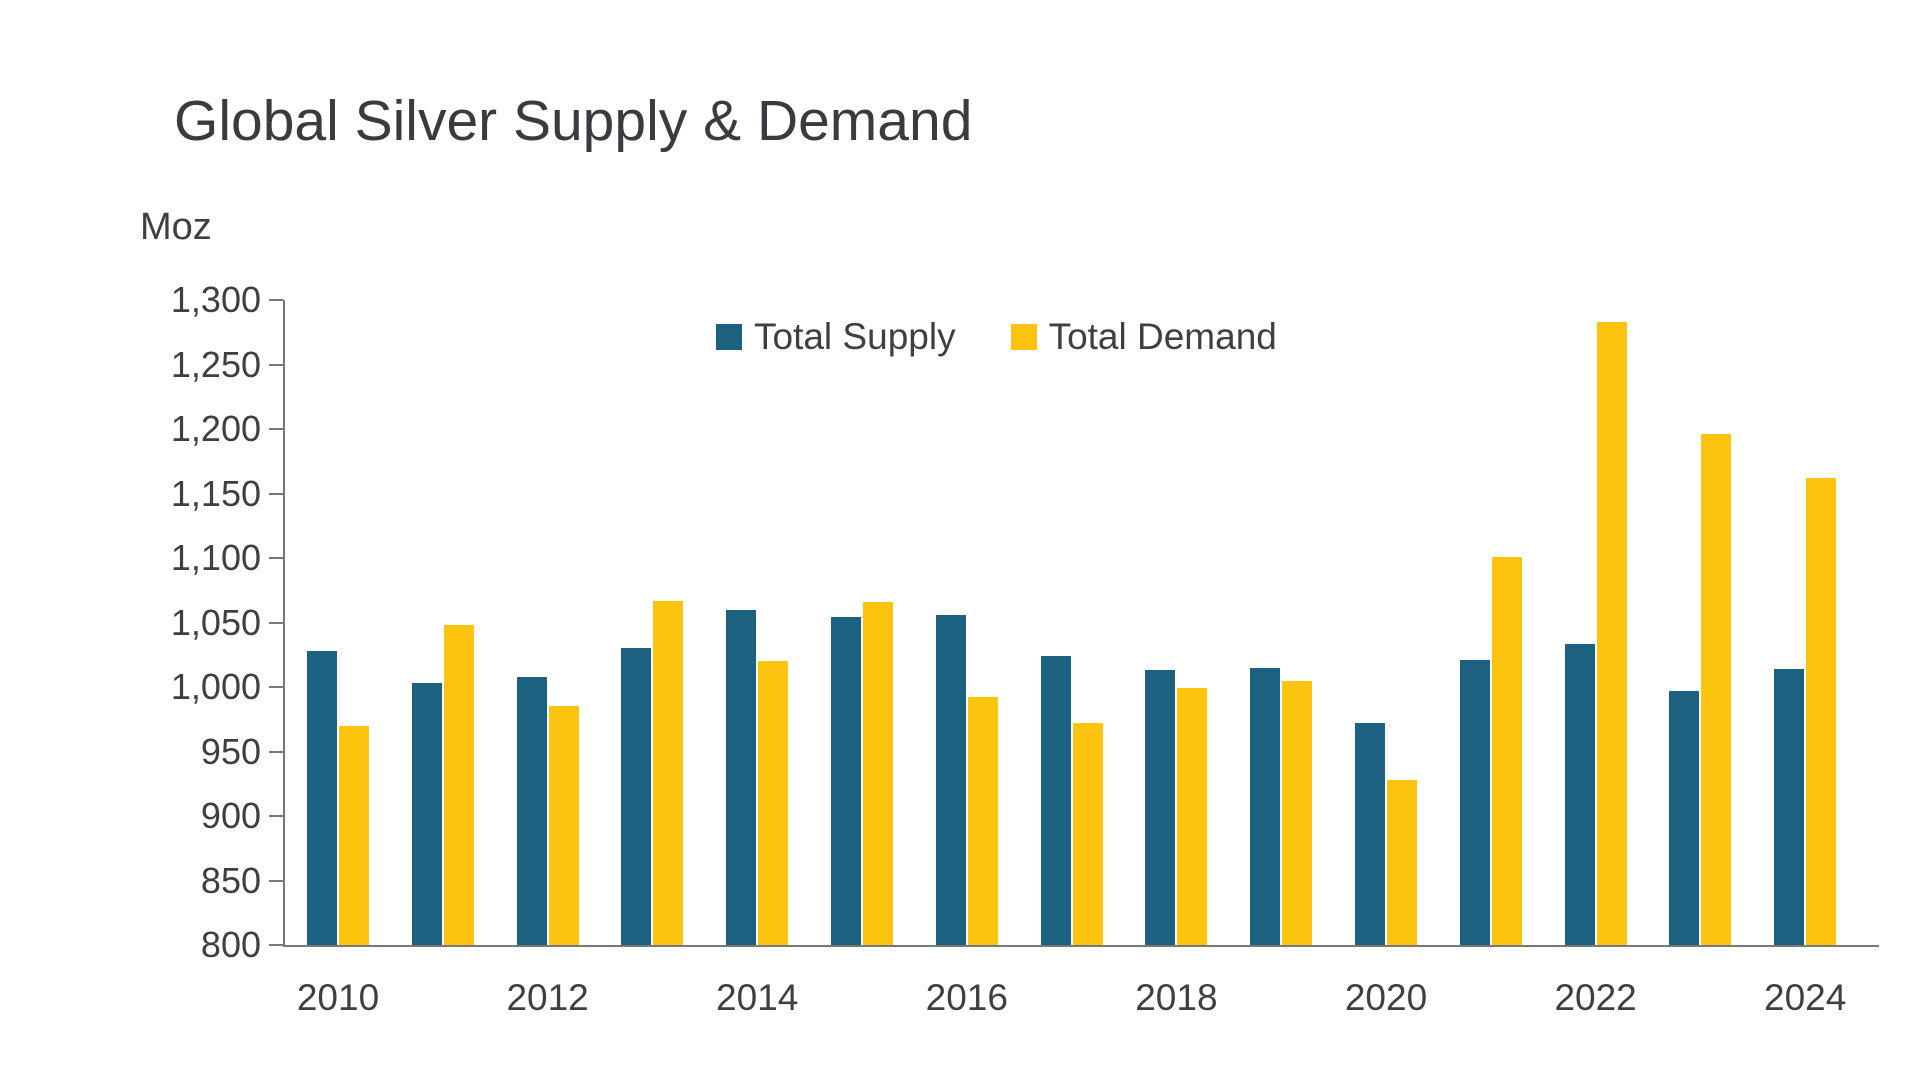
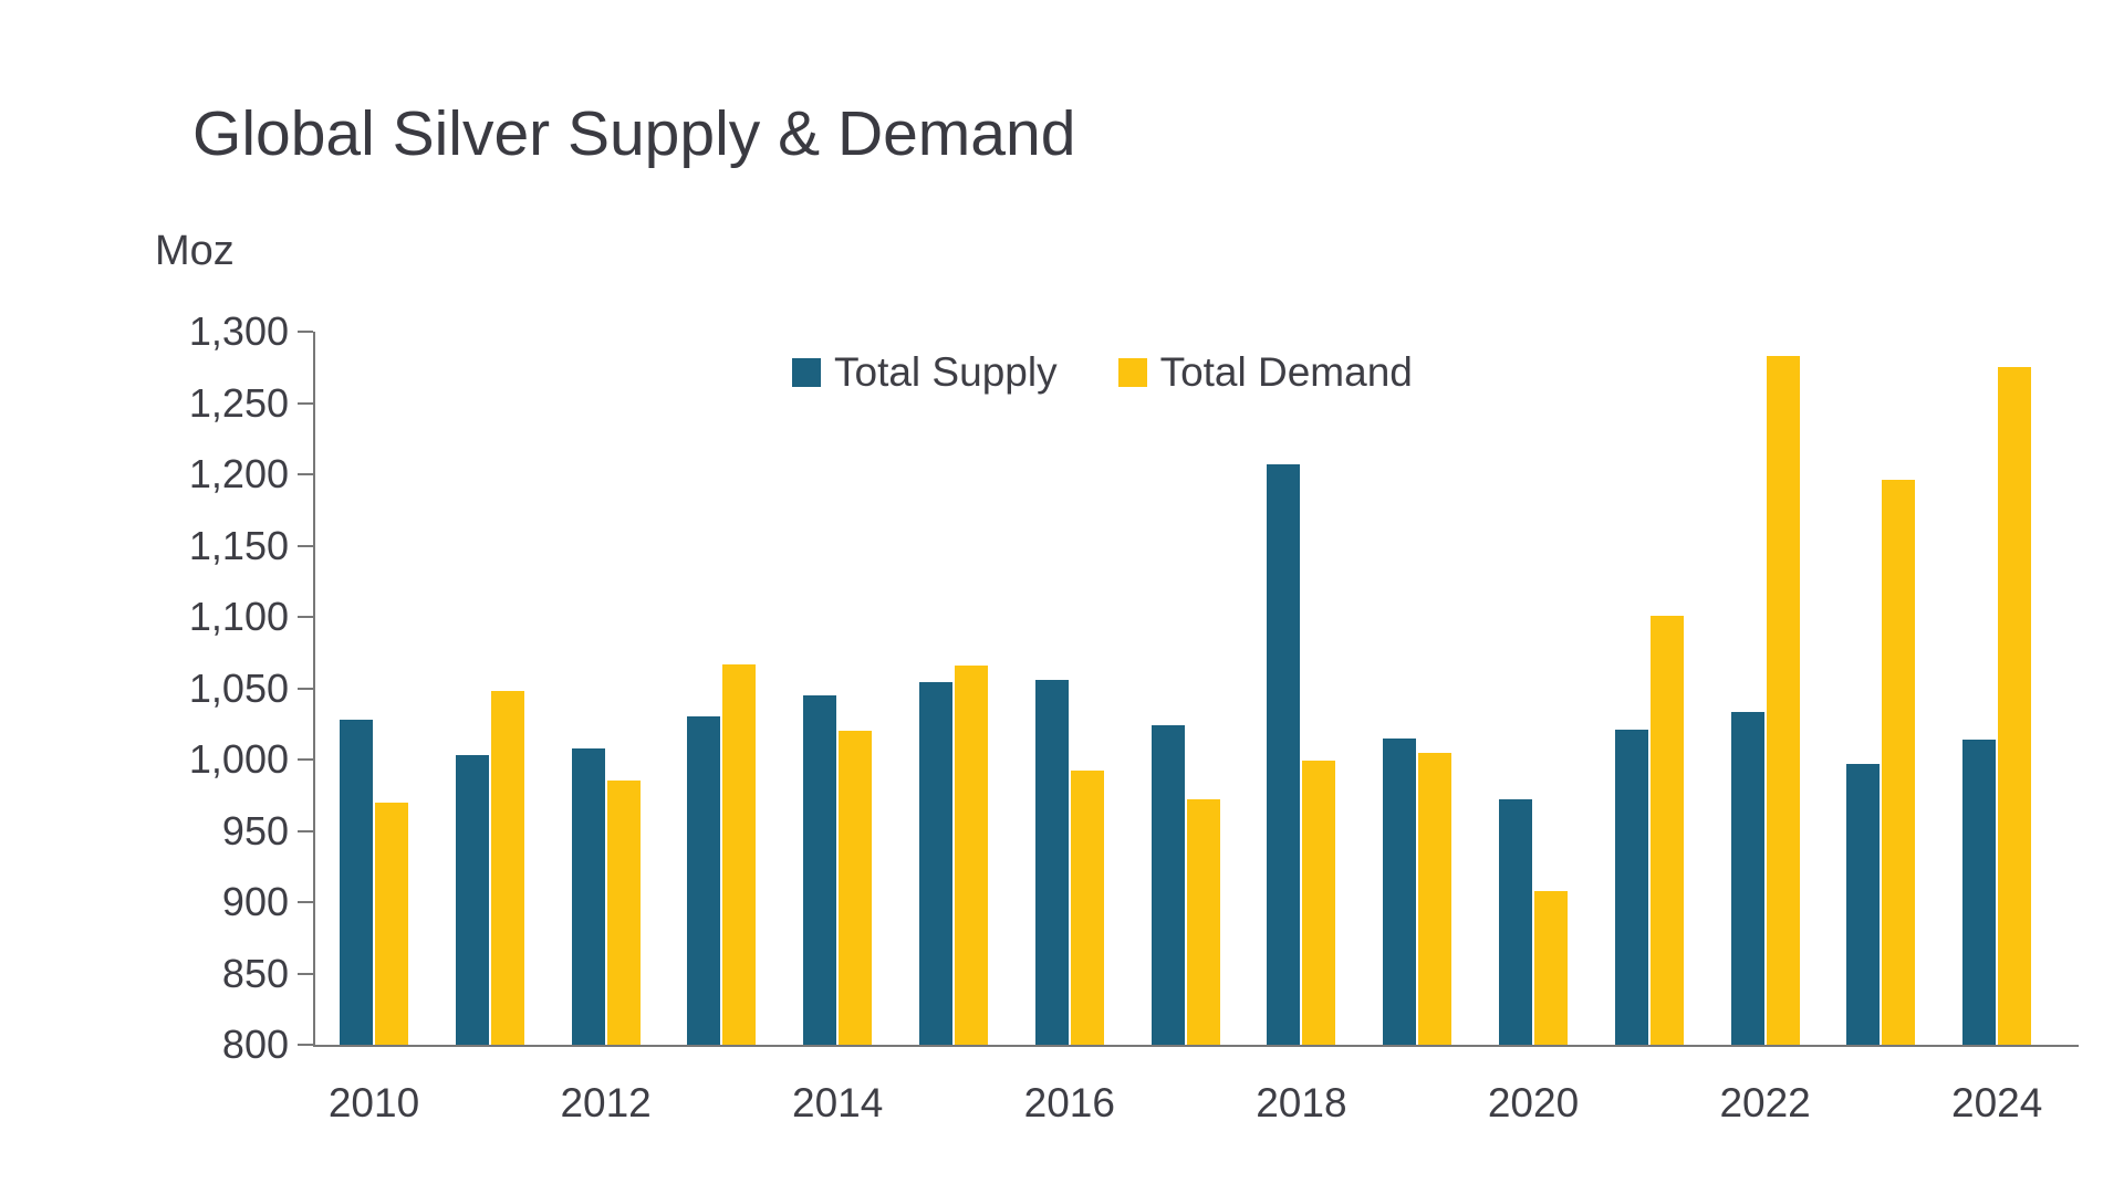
Total Supply/2014: 1060 -> 1045
Total Supply/2018: 1013 -> 1207
Total Demand/2020: 928 -> 908
Total Demand/2024: 1162 -> 1275
